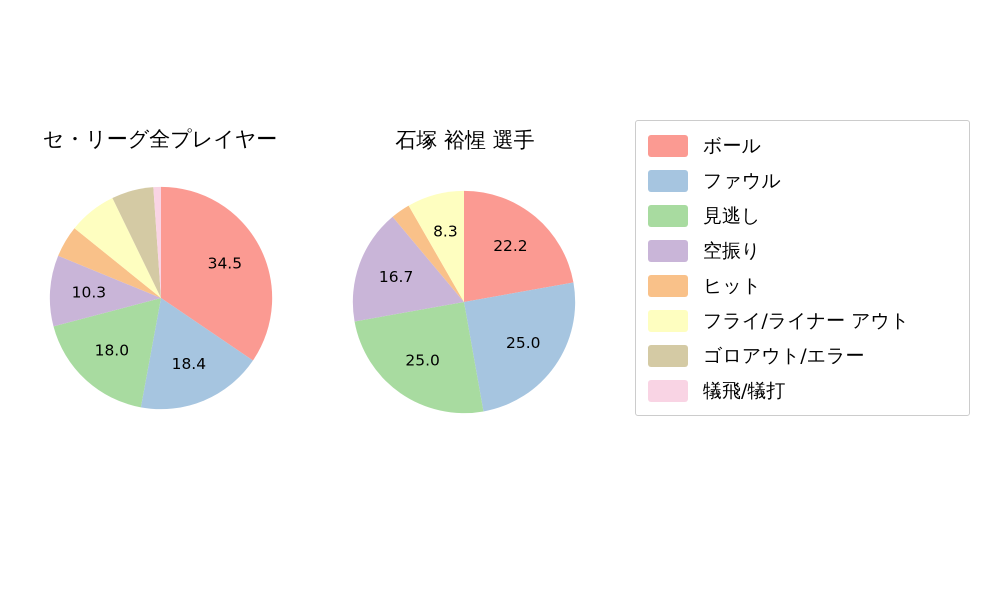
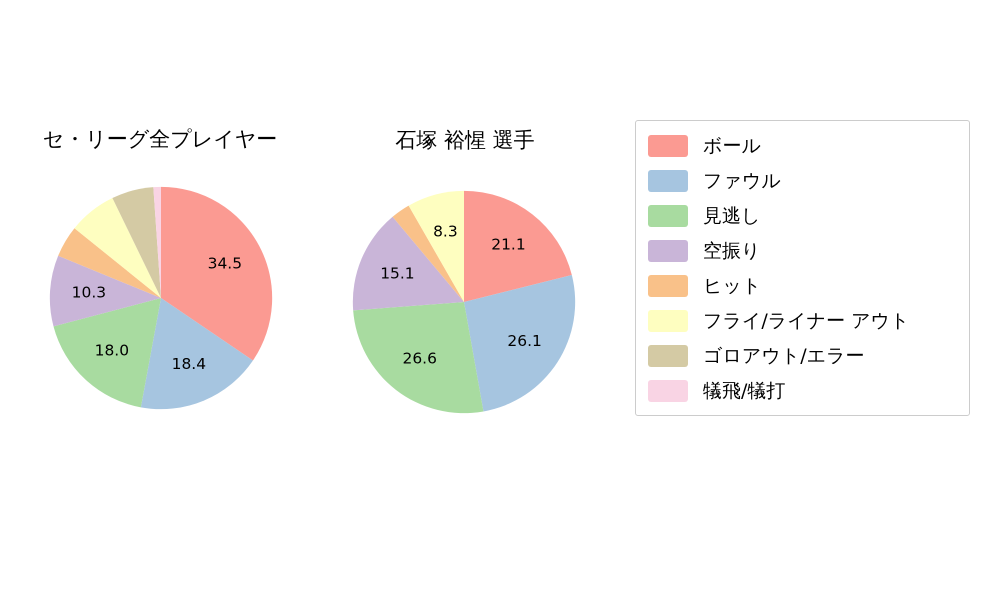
石塚 裕惺 選手/ボール: 22.2 -> 21.1
石塚 裕惺 選手/ファウル: 25.0 -> 26.1
石塚 裕惺 選手/見逃し: 25.0 -> 26.6
石塚 裕惺 選手/空振り: 16.7 -> 15.1
